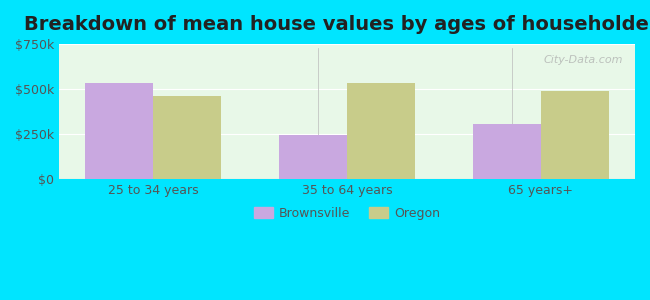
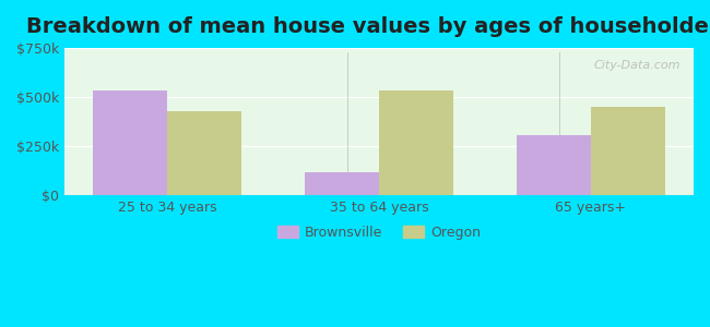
Oregon/25 to 34 years: $460k -> $430k
Brownsville/35 to 64 years: $240k -> $120k
Oregon/65 years+: $490k -> $450k
